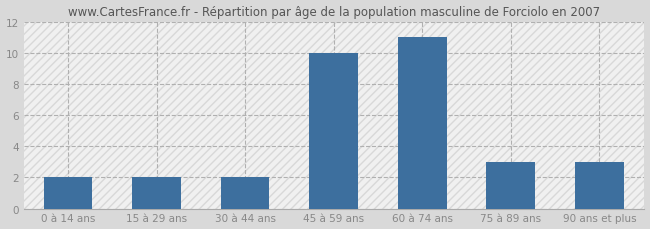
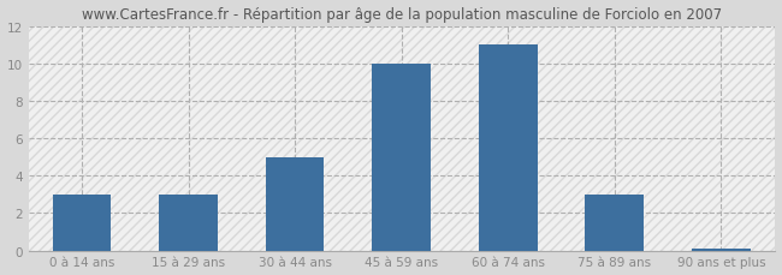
0 à 14 ans: 2.0 -> 3.0
15 à 29 ans: 2.0 -> 3.0
30 à 44 ans: 2.0 -> 5.0
90 ans et plus: 3.0 -> 0.1
